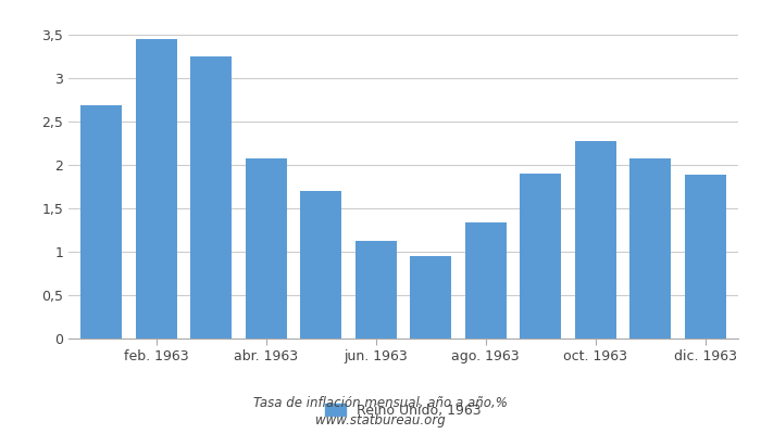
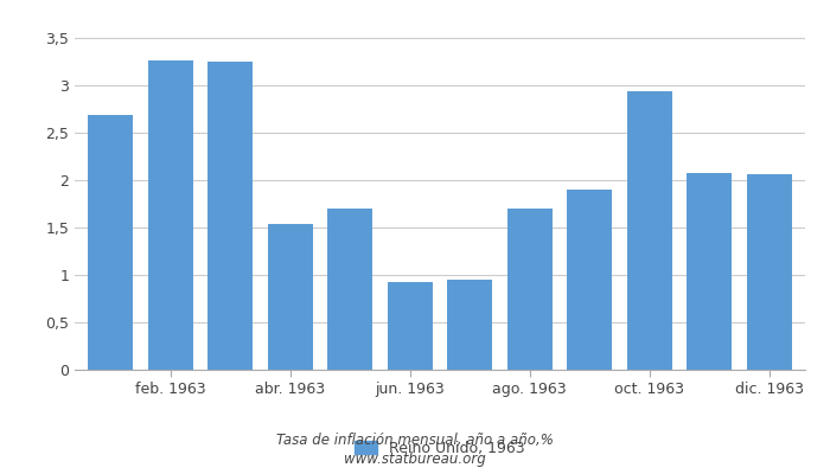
feb. 1963: 3,45 -> 3,26
abr. 1963: 2,07 -> 1,54
jun. 1963: 1,12 -> 0,92
ago. 1963: 1,34 -> 1,70
oct. 1963: 2,28 -> 2,94
dic. 1963: 1,89 -> 2,06
